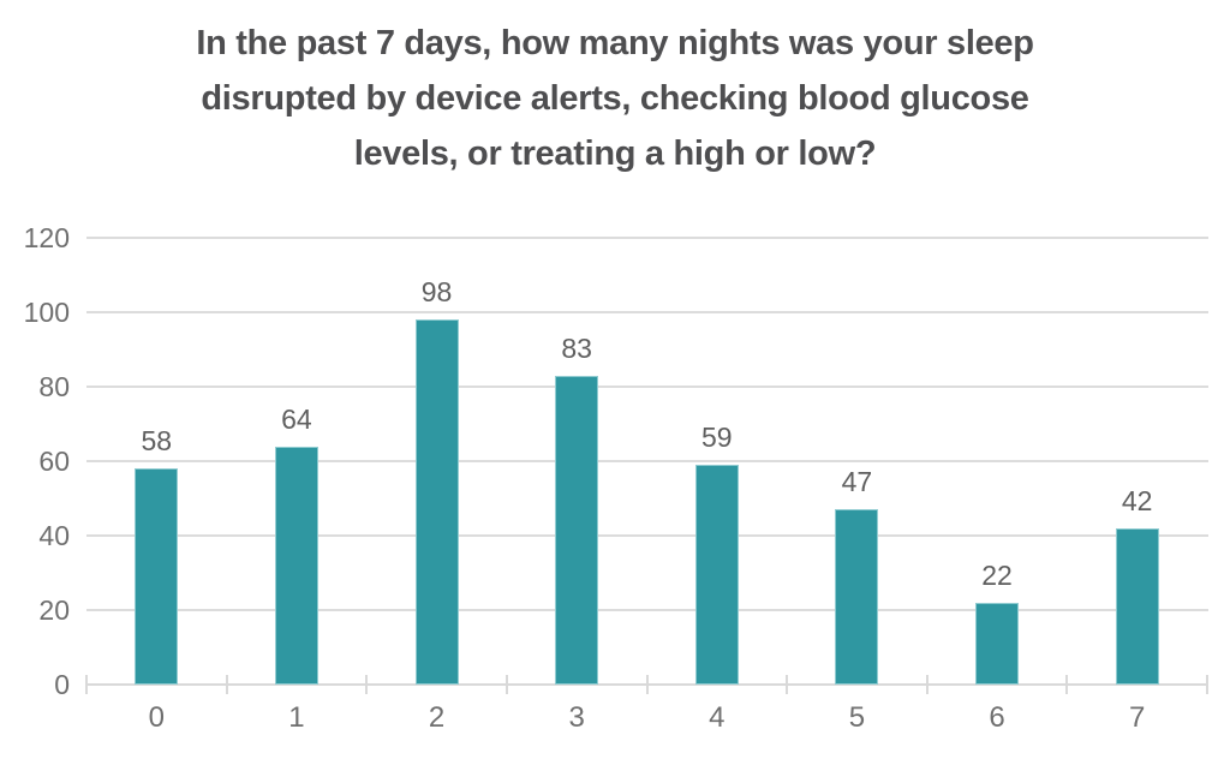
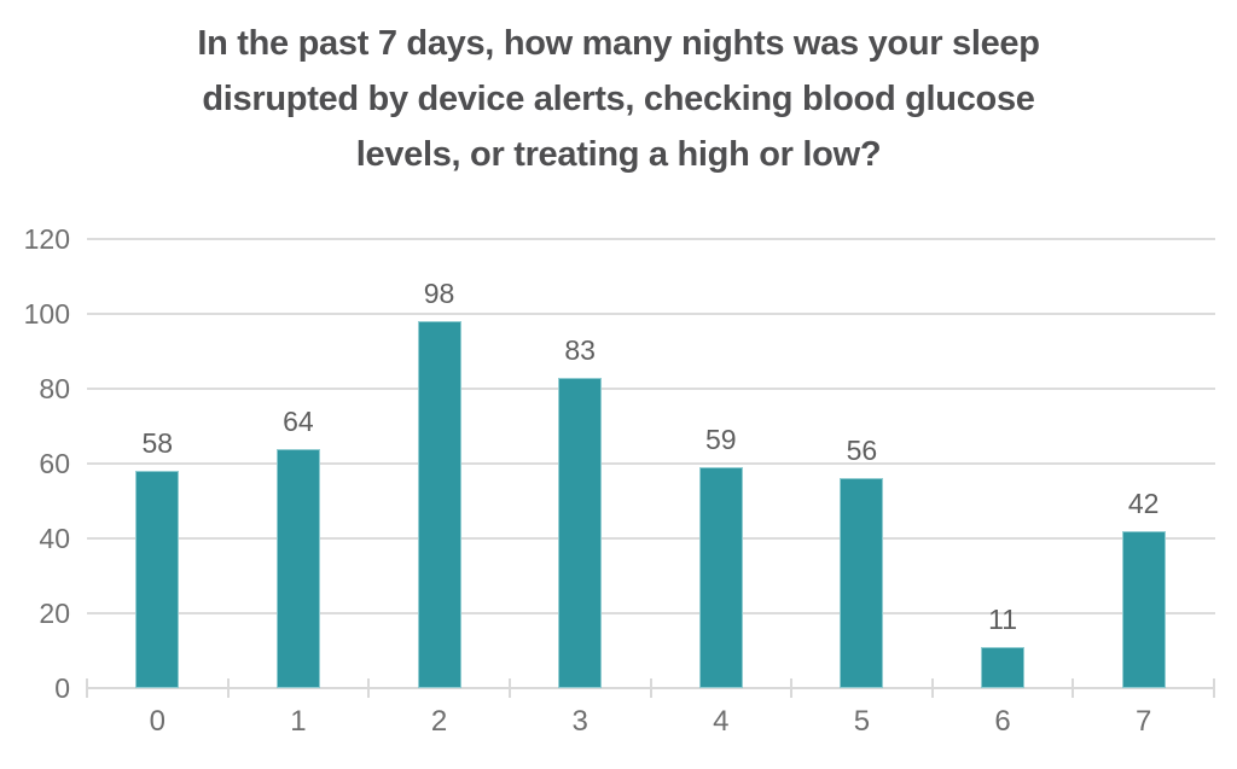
5: 47 -> 56
6: 22 -> 11
